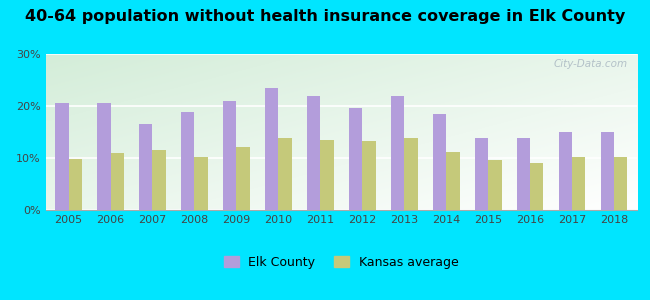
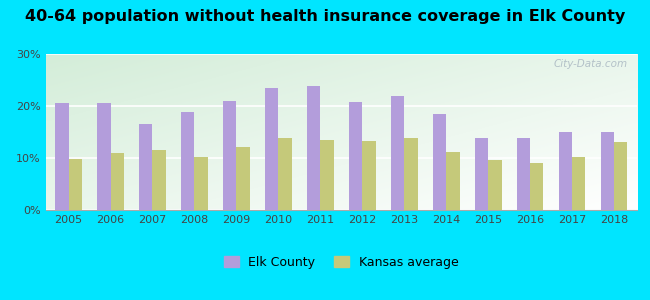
Elk County/2011: 22.0% -> 23.8%
Elk County/2012: 19.7% -> 20.8%
Kansas average/2018: 10.2% -> 13.0%
